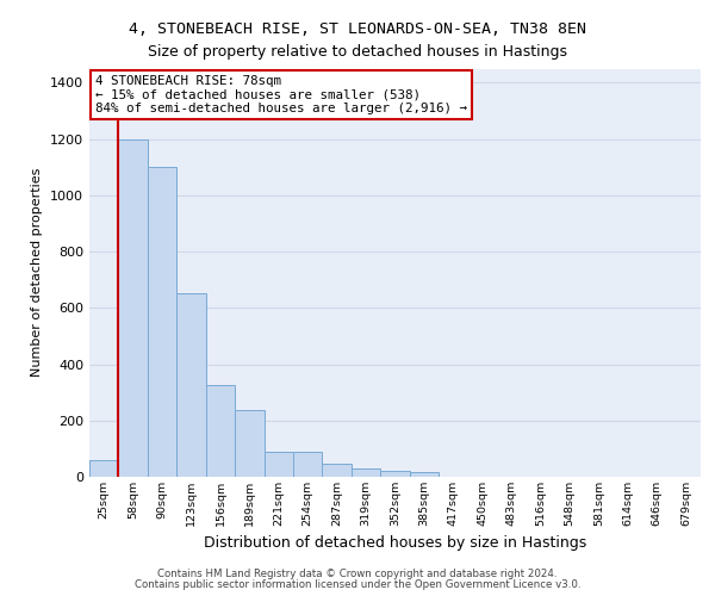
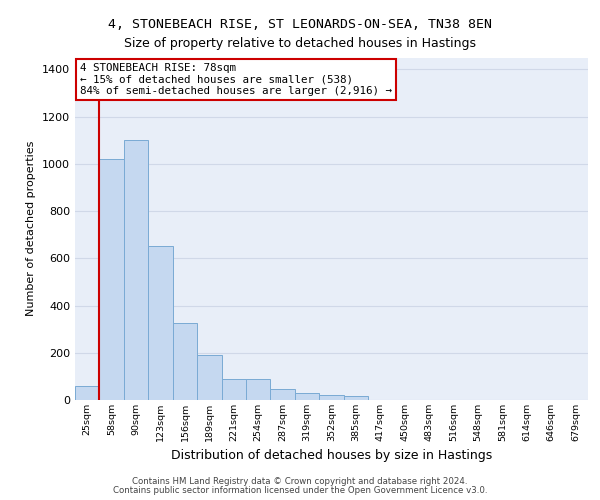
58sqm: 1200 -> 1020
189sqm: 235 -> 190
